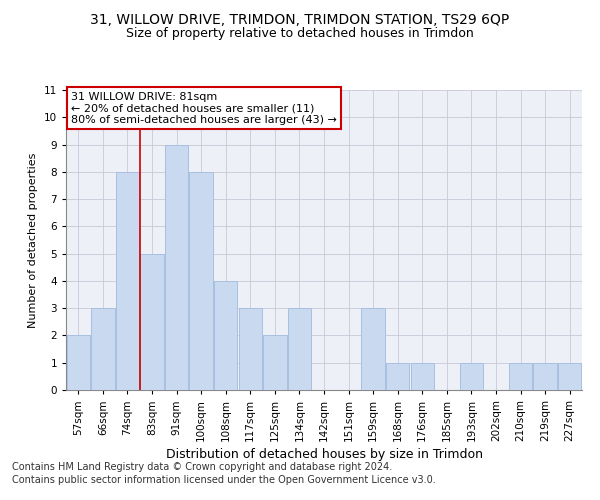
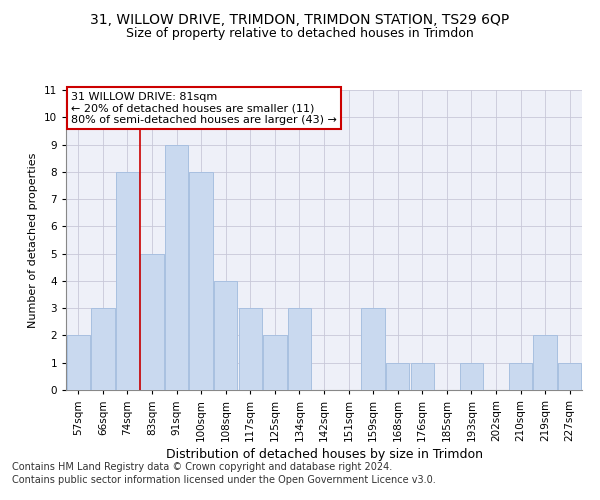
219sqm: 1 -> 2
